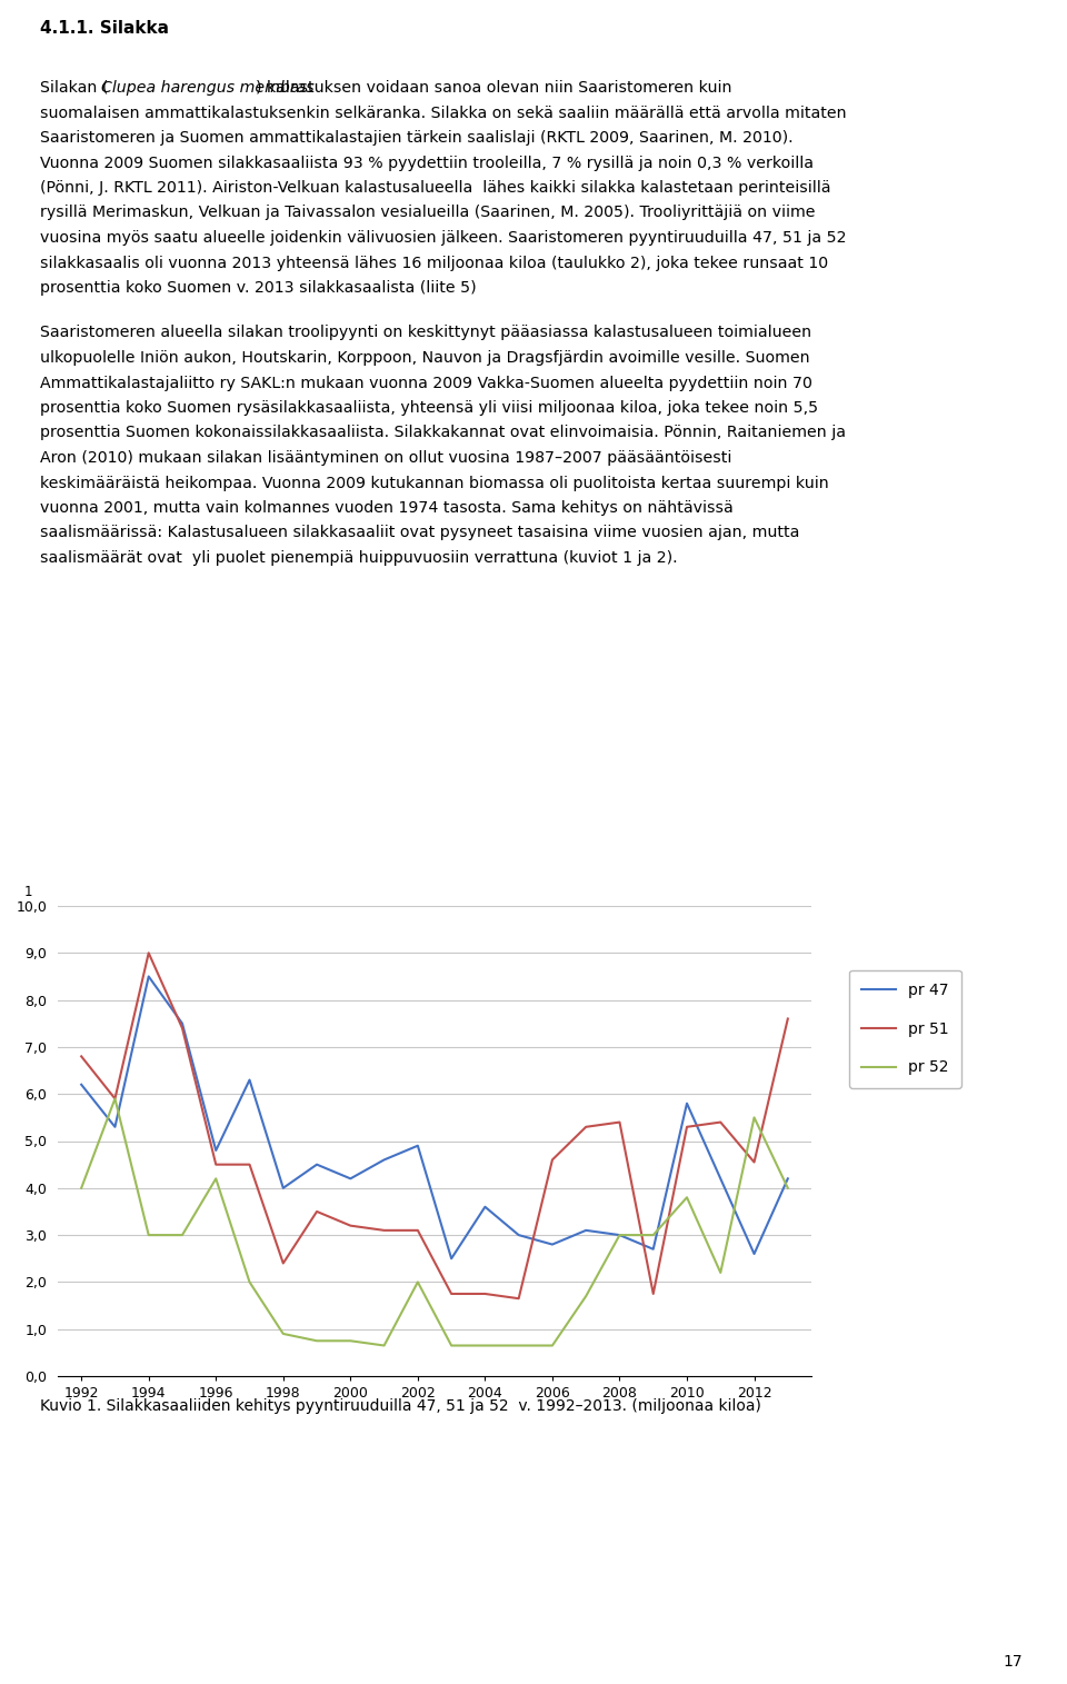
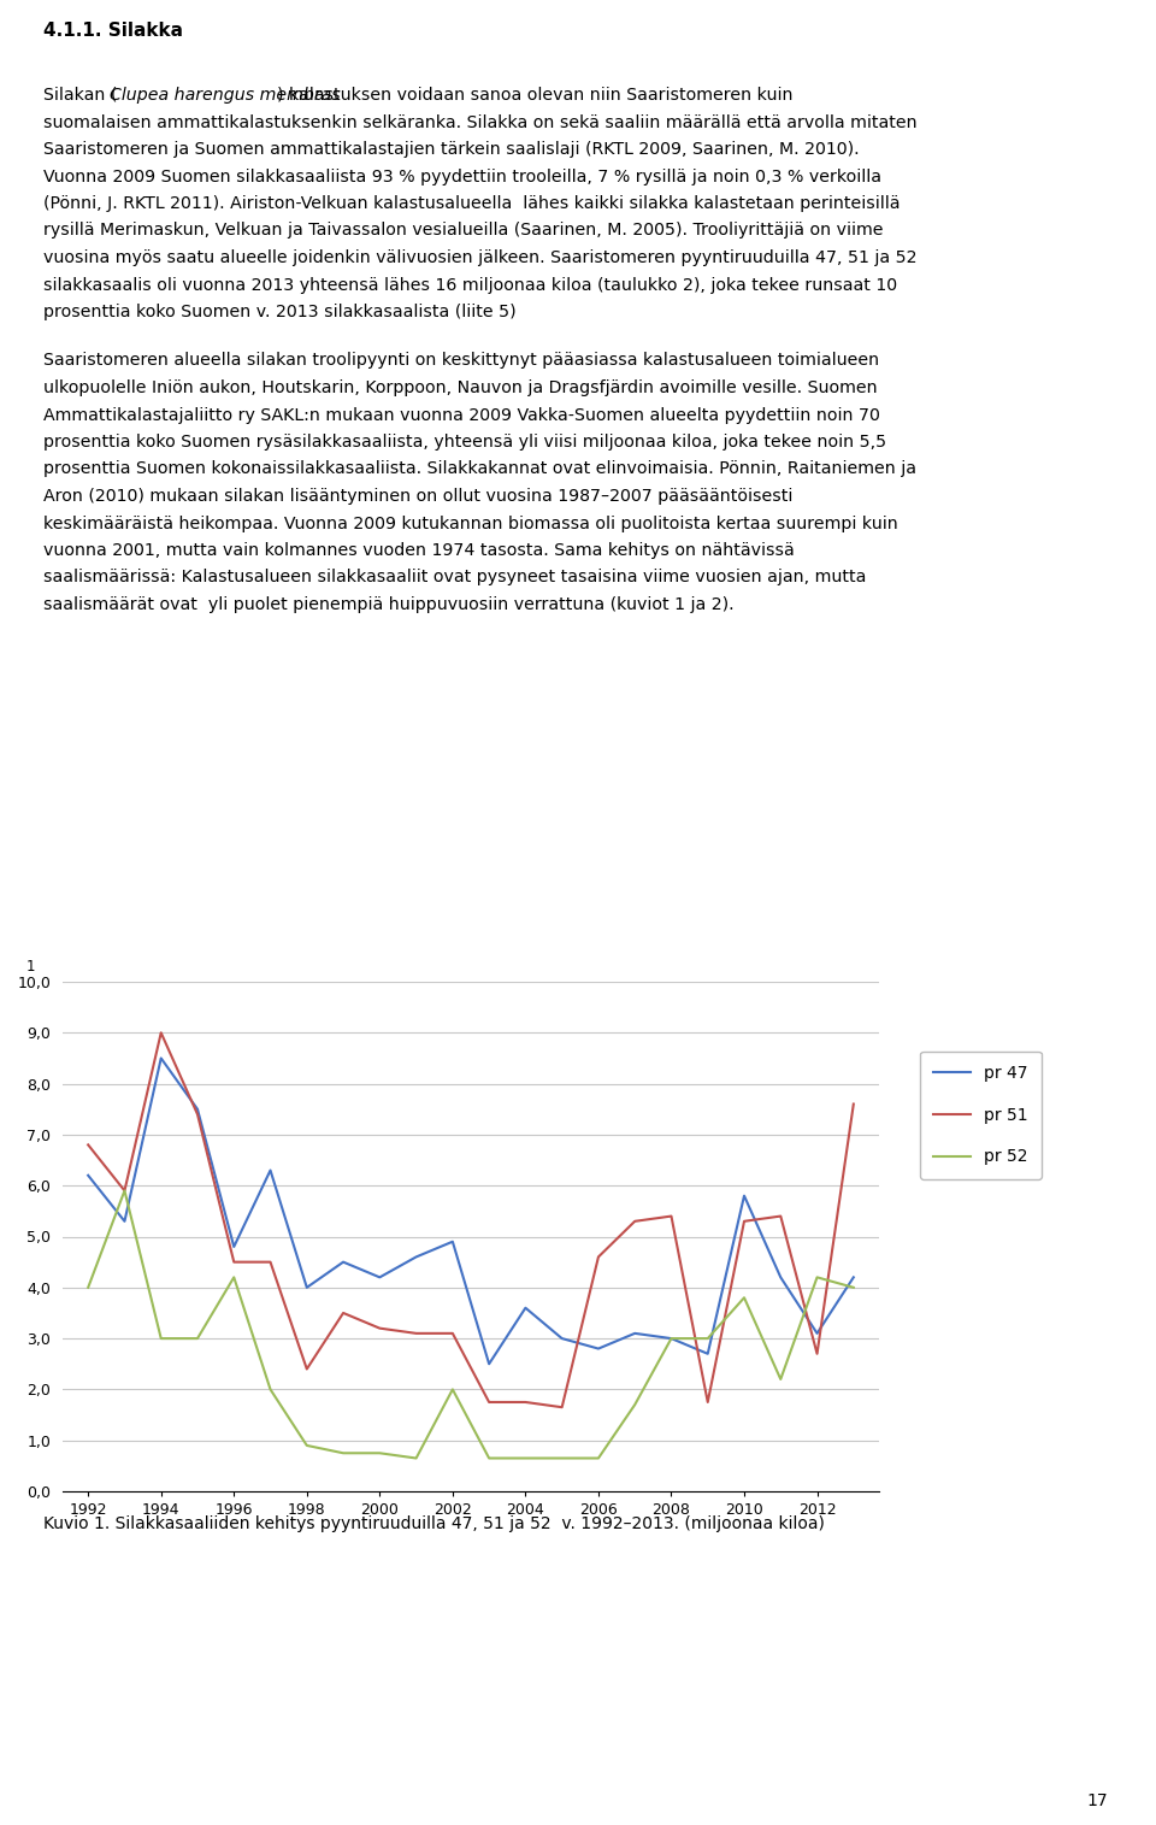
pr 47/2012: 2,6 -> 3,1
pr 51/2012: 4,55 -> 2,70
pr 52/2012: 5,50 -> 4,20
